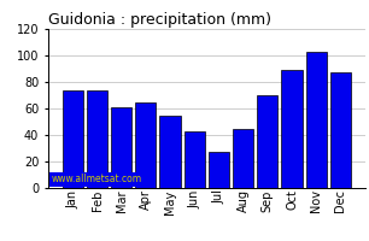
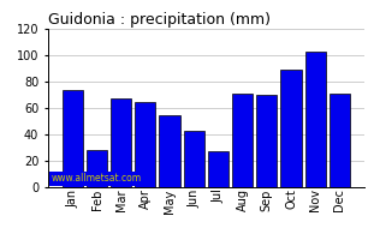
Feb: 74 -> 28
Mar: 61 -> 67
Aug: 45 -> 71
Dec: 87 -> 71
